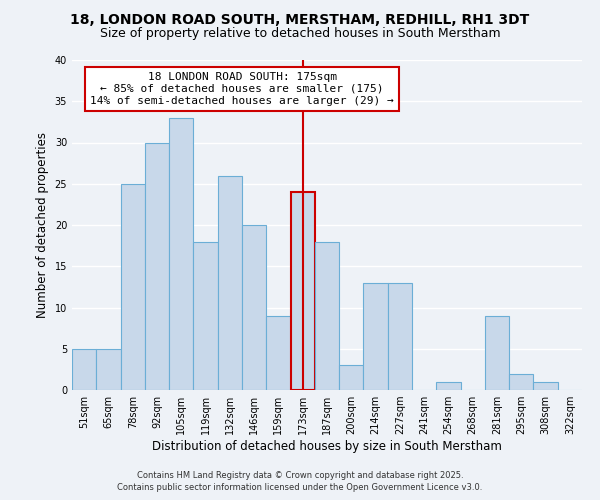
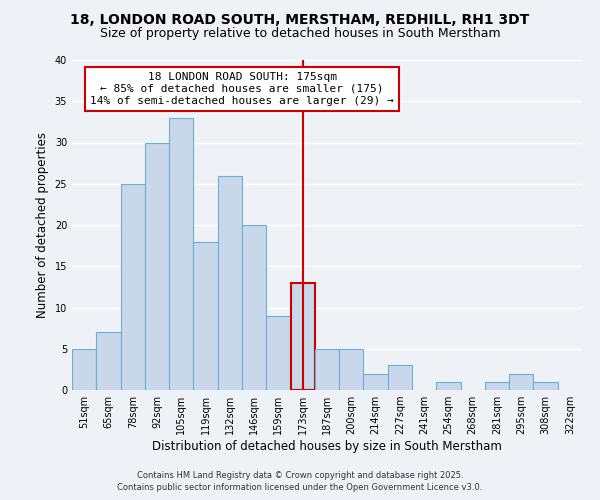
65sqm: 5 -> 7
173sqm: 24 -> 13
187sqm: 18 -> 5
200sqm: 3 -> 5
214sqm: 13 -> 2
227sqm: 13 -> 3
281sqm: 9 -> 1
